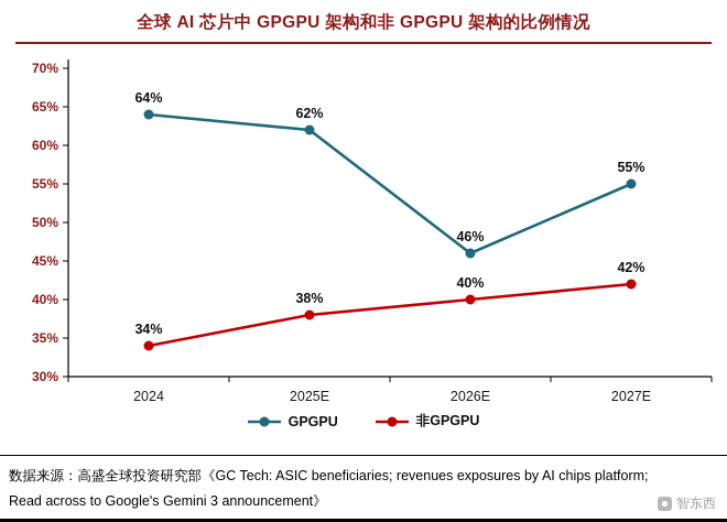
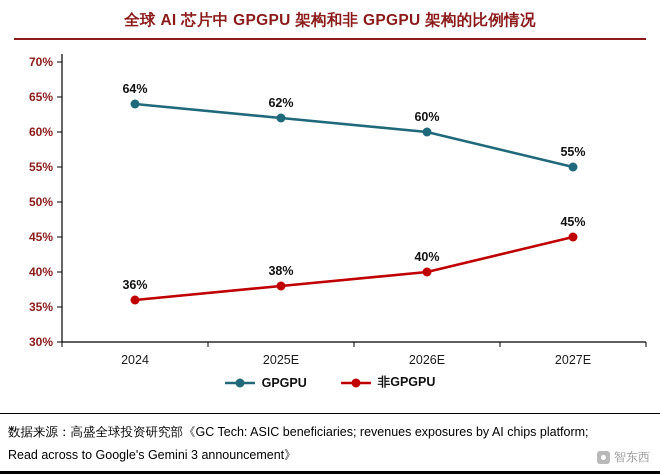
非GPGPU/2024: 34% -> 36%
GPGPU/2026E: 46% -> 60%
非GPGPU/2027E: 42% -> 45%
